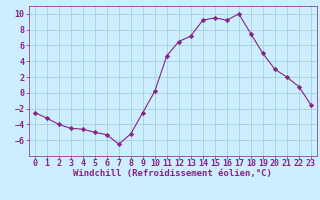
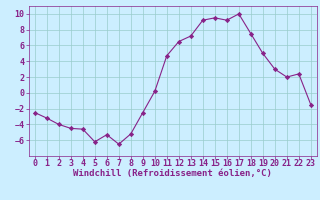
5: -5.0 -> -6.2
22: 0.8 -> 2.4
